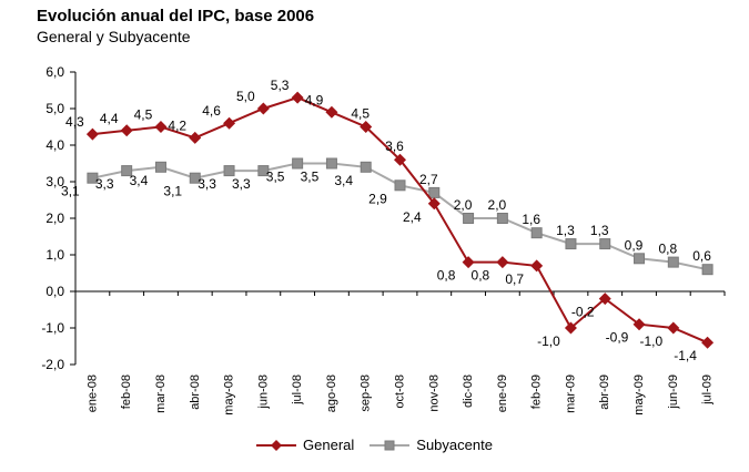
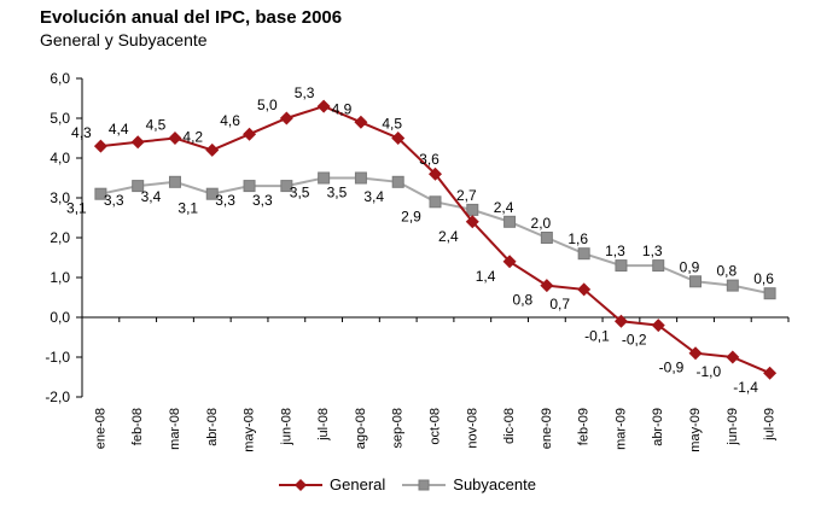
General/dic-08: 0,8 -> 1,4
Subyacente/dic-08: 2,0 -> 2,4
General/mar-09: -1,0 -> -0,1
